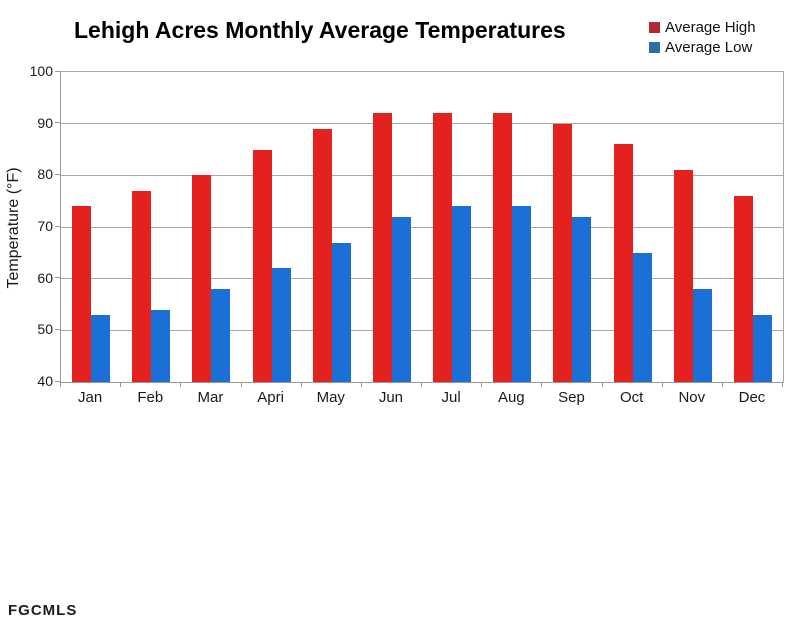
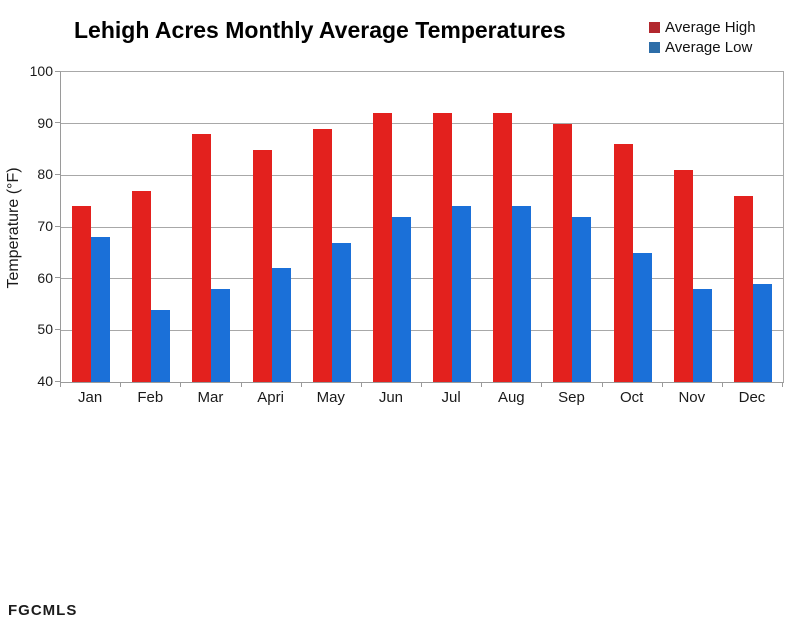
Average Low/Jan: 53 -> 68
Average High/Mar: 80 -> 88
Average Low/Dec: 53 -> 59
